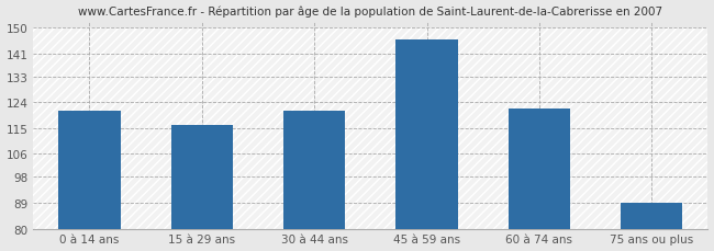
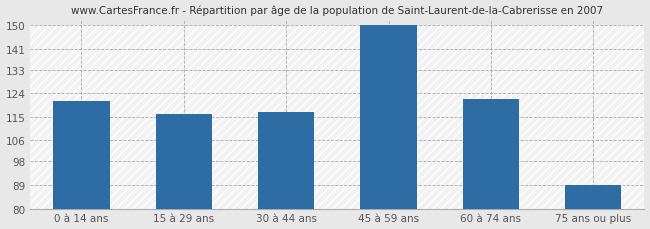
30 à 44 ans: 121 -> 117
45 à 59 ans: 146 -> 150
